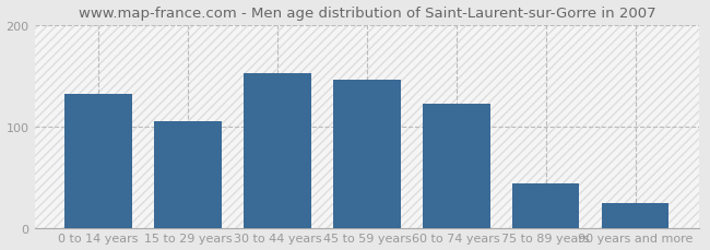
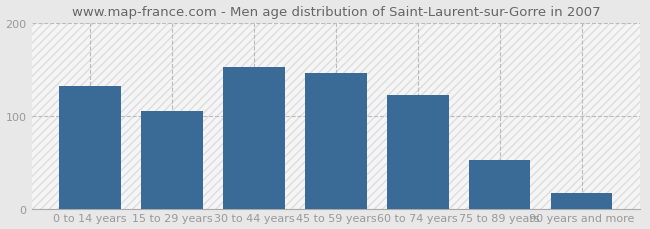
75 to 89 years: 44 -> 52
90 years and more: 24 -> 17
